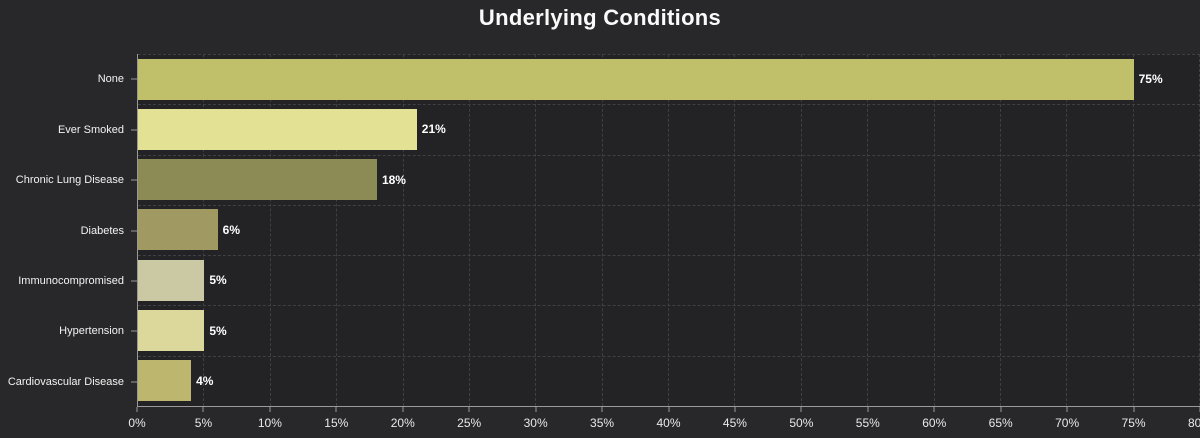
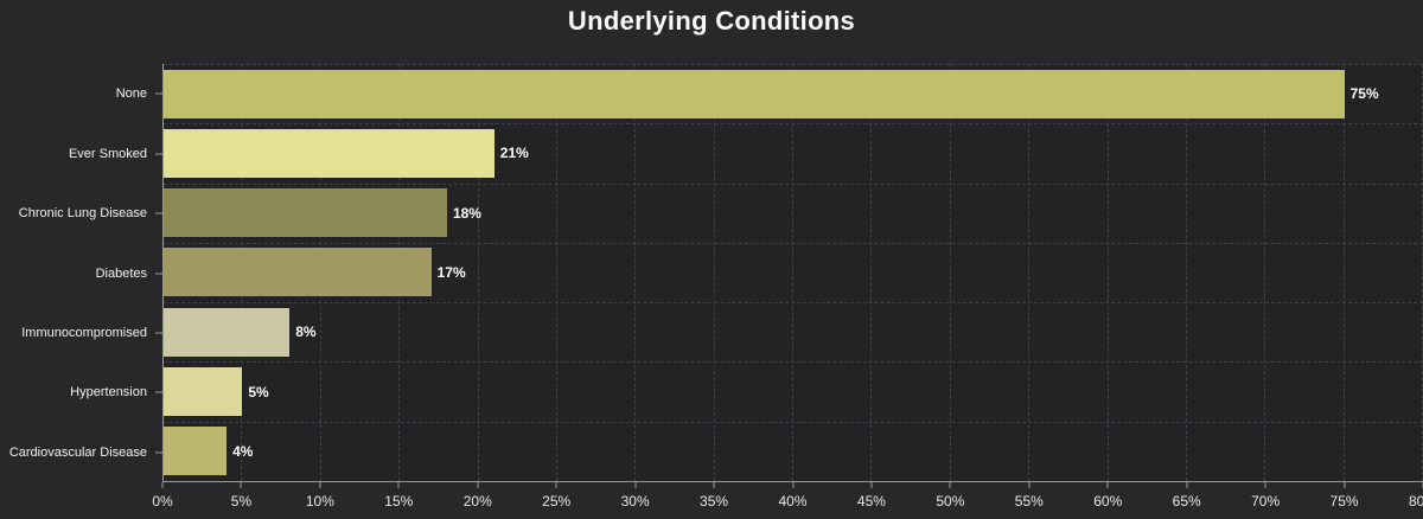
Diabetes: 6% -> 17%
Immunocompromised: 5% -> 8%
